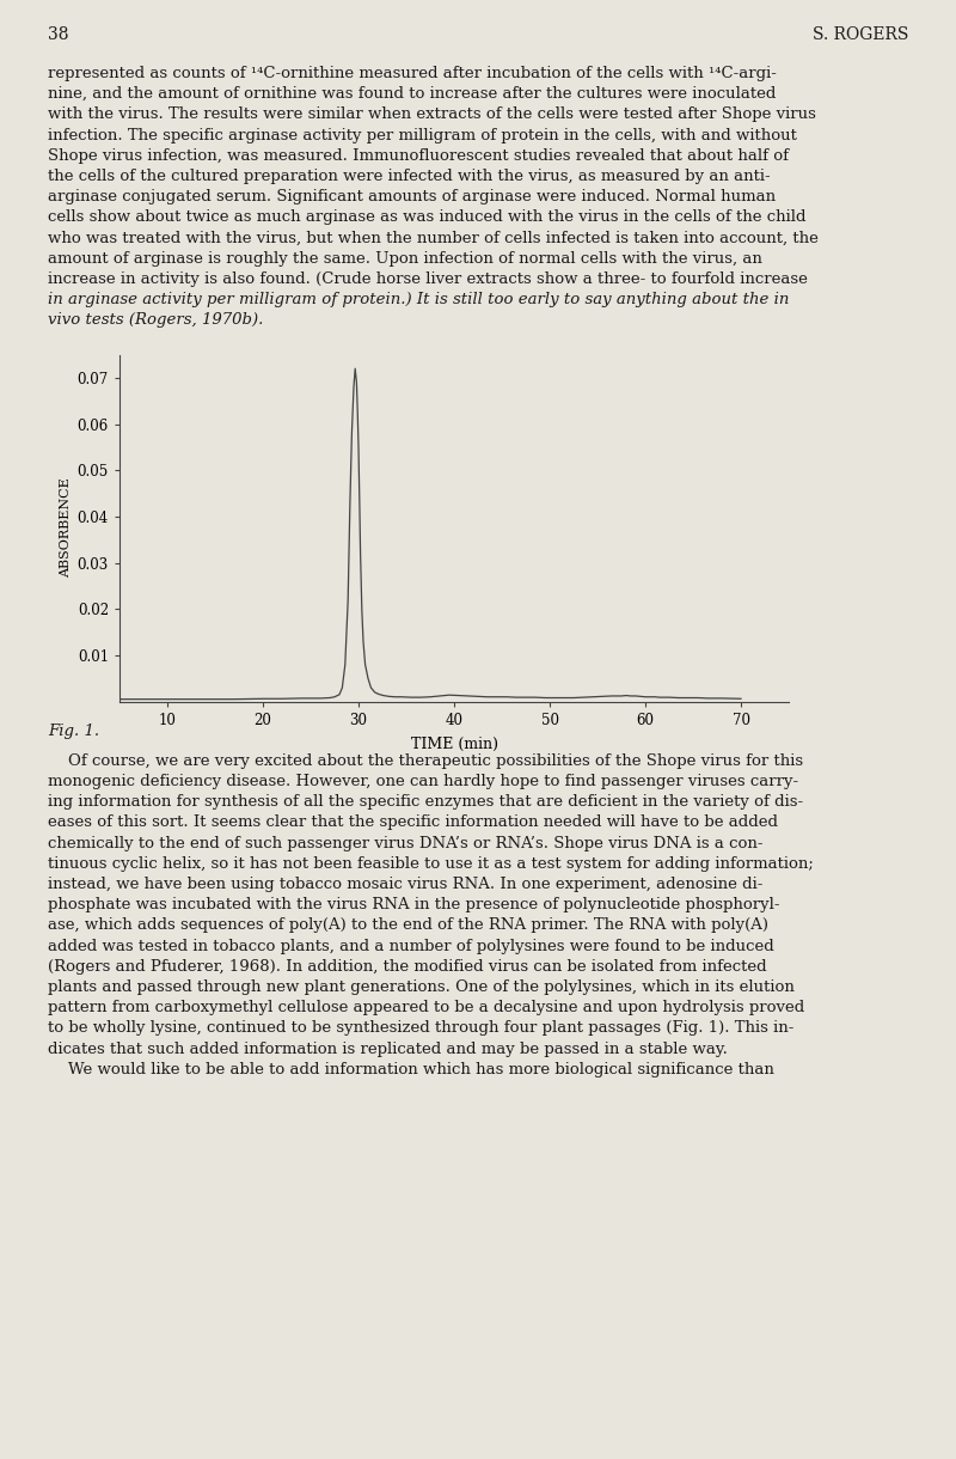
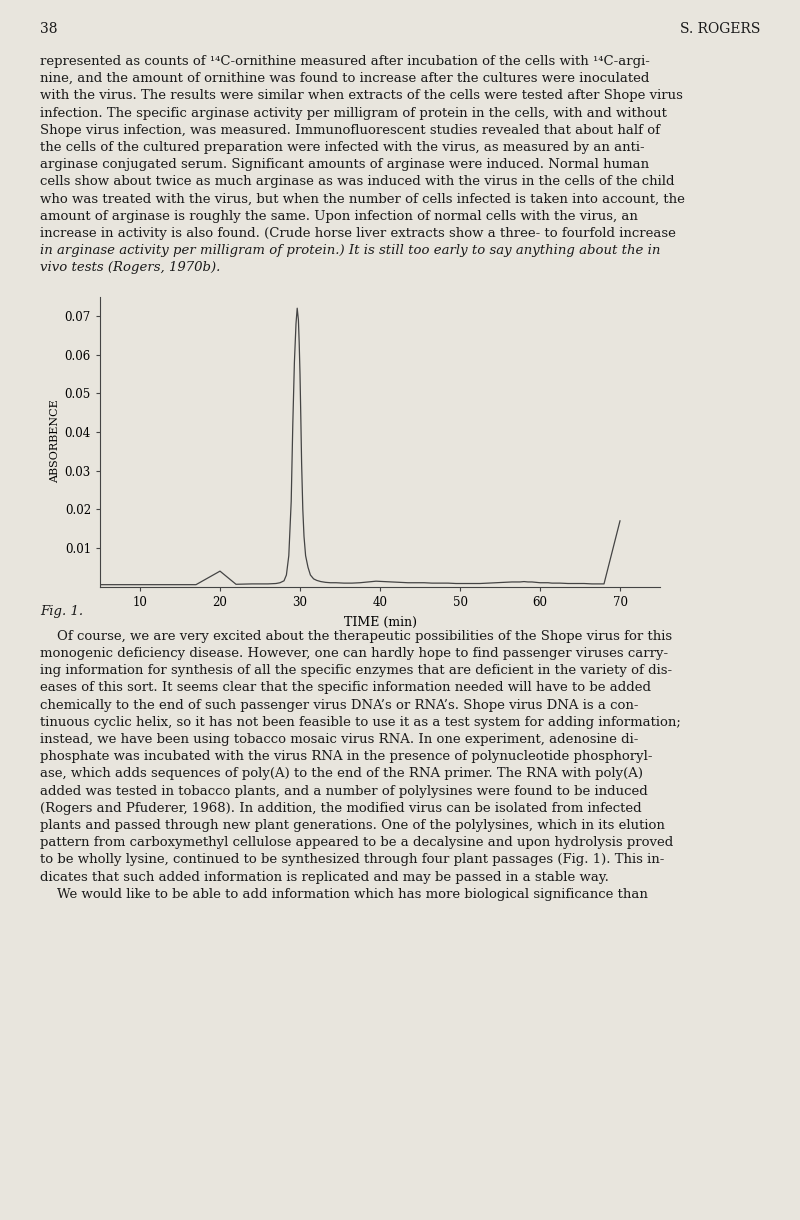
20: 0.0006 -> 0.0040
70: 0.0006 -> 0.0170
